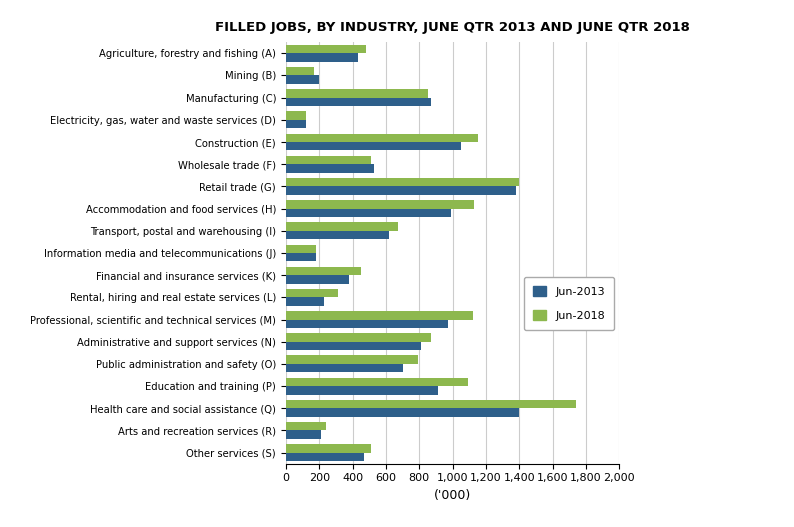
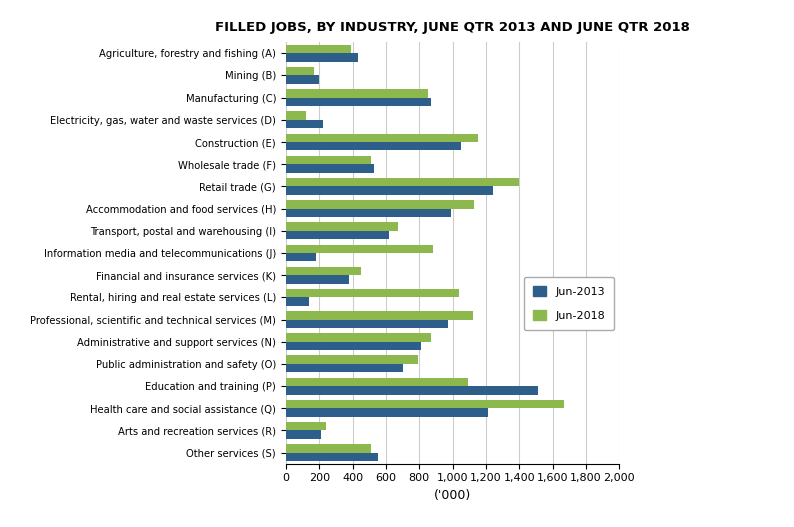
Jun-2018/Agriculture, forestry and fishing (A): 480 -> 390
Jun-2013/Electricity, gas, water and waste services (D): 120 -> 220
Jun-2013/Retail trade (G): 1,380 -> 1,240
Jun-2018/Information media and telecommunications (J): 180 -> 880
Jun-2018/Rental, hiring and real estate services (L): 310 -> 1,040
Jun-2013/Rental, hiring and real estate services (L): 230 -> 140
Jun-2013/Education and training (P): 910 -> 1,510
Jun-2018/Health care and social assistance (Q): 1,740 -> 1,670
Jun-2013/Health care and social assistance (Q): 1,400 -> 1,210
Jun-2013/Other services (S): 470 -> 550
